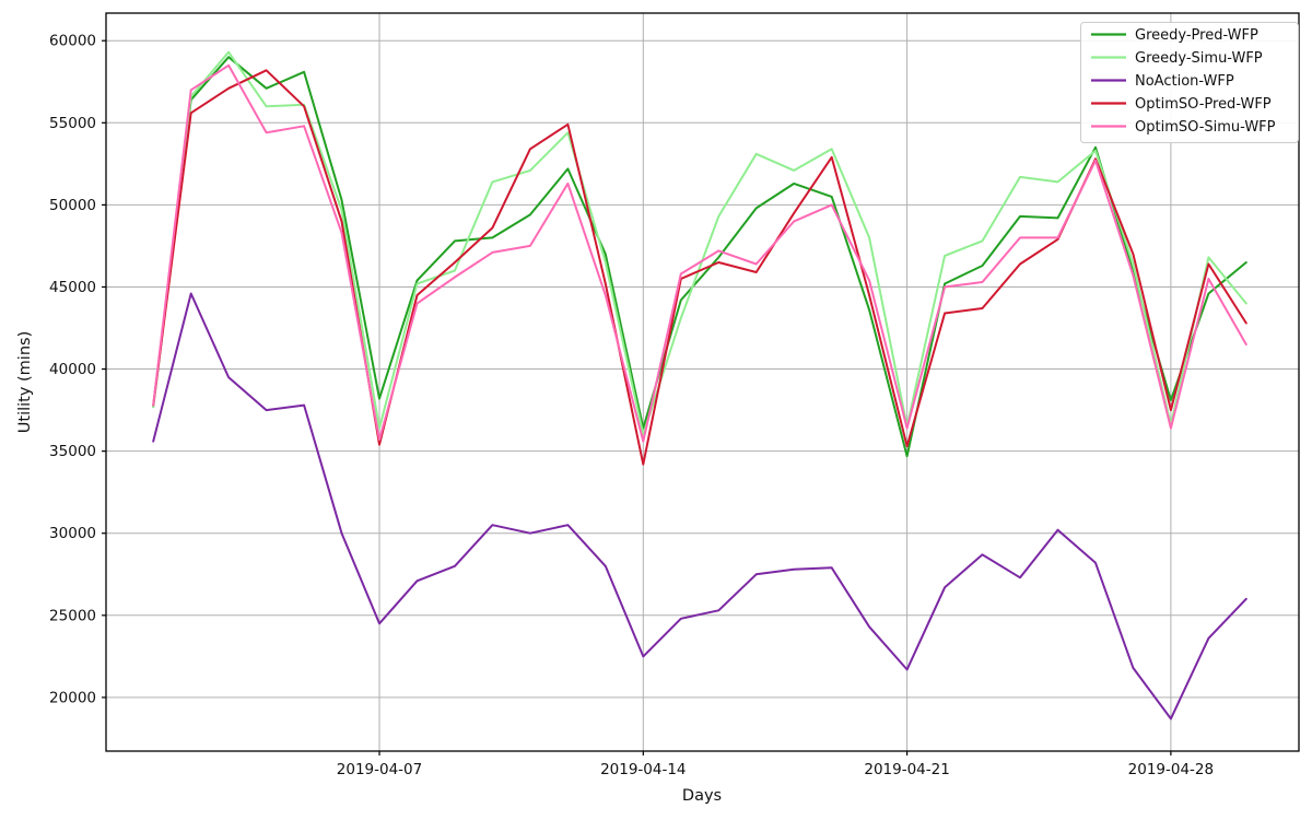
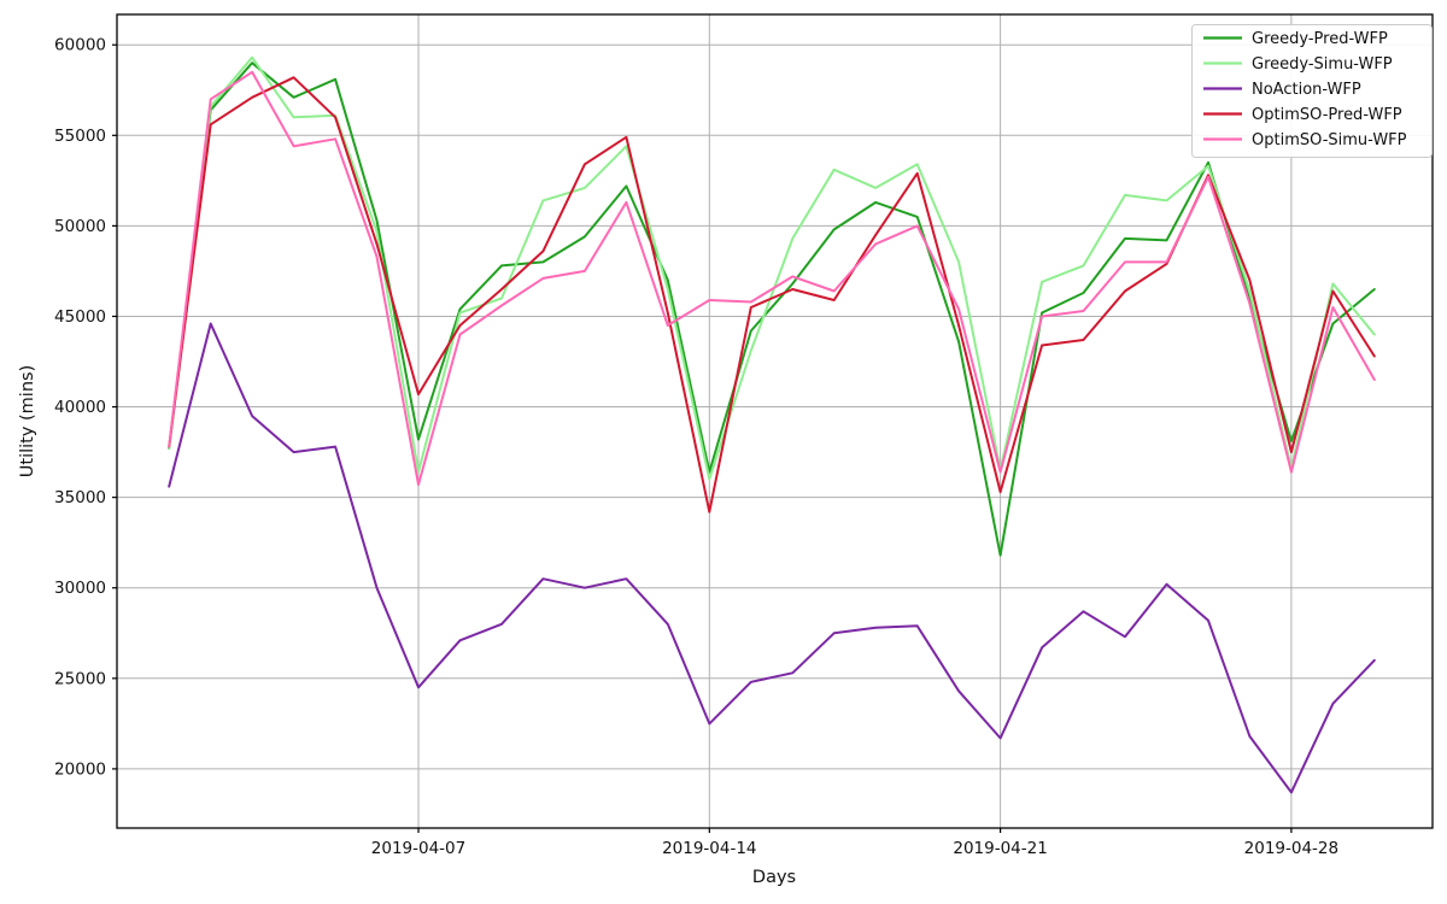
OptimSO-Pred-WFP/2019-04-07: 35400 -> 40700
OptimSO-Simu-WFP/2019-04-14: 35600 -> 45900
Greedy-Pred-WFP/2019-04-21: 34700 -> 31800
